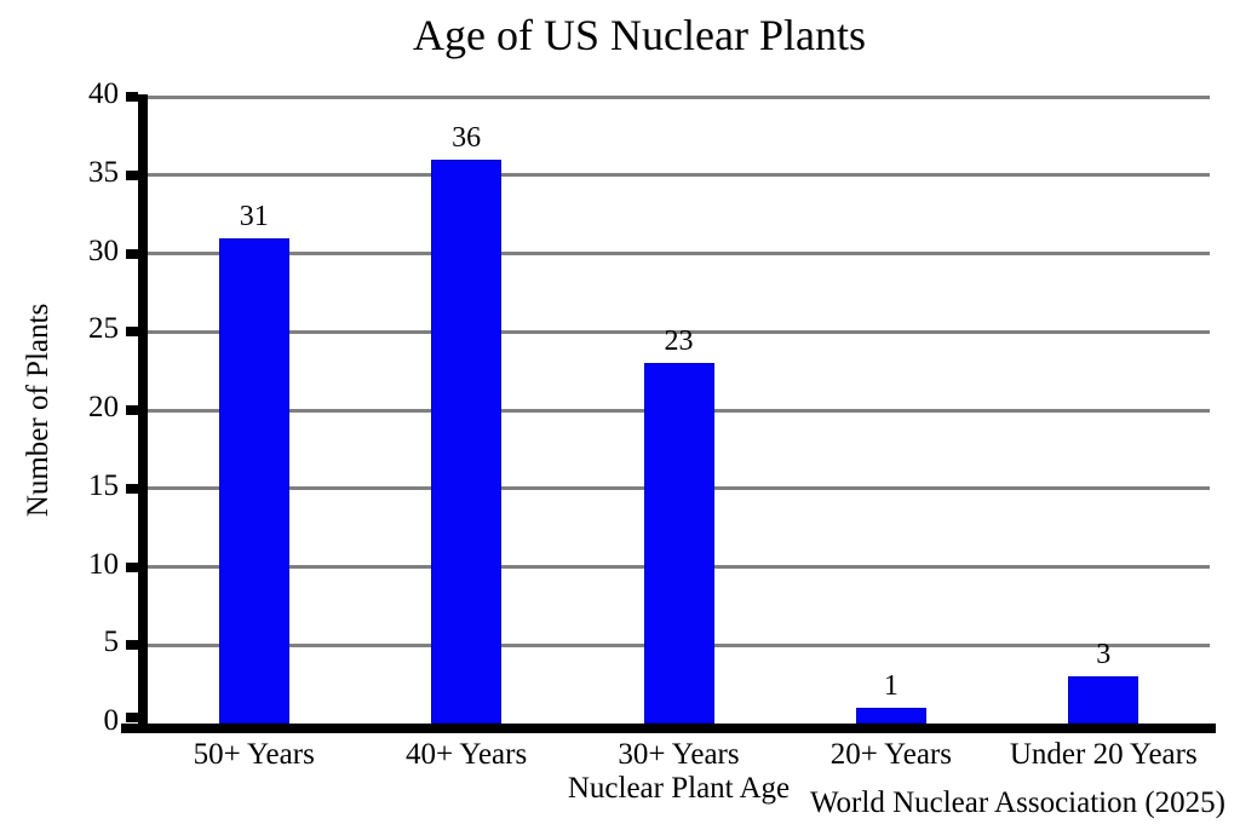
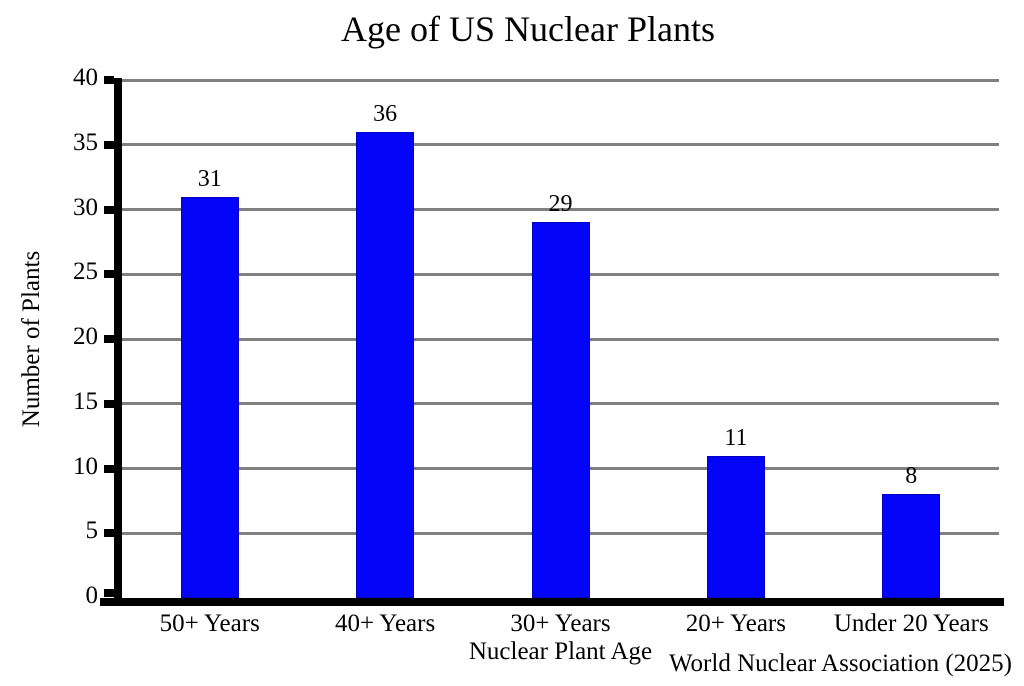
30+ Years: 23 -> 29
20+ Years: 1 -> 11
Under 20 Years: 3 -> 8
